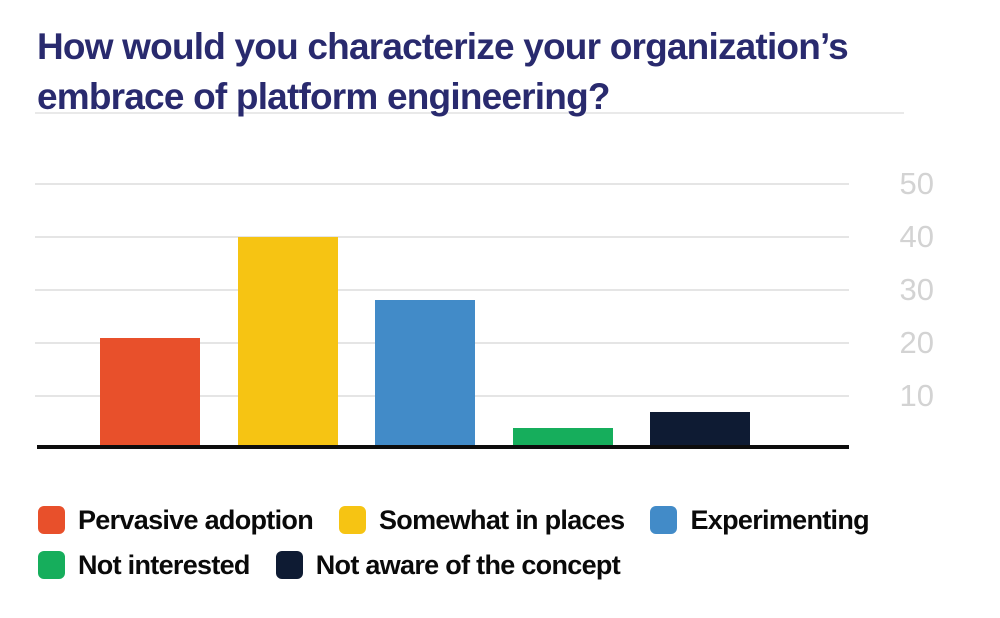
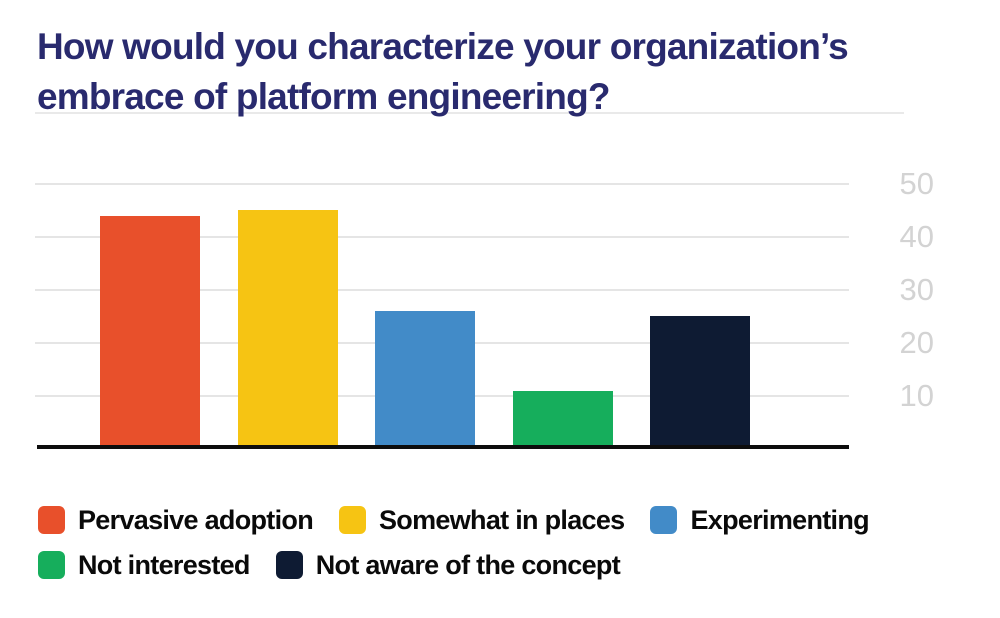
Pervasive adoption: 21 -> 44
Somewhat in places: 40 -> 45
Experimenting: 28 -> 26
Not interested: 4 -> 11
Not aware of the concept: 7 -> 25
